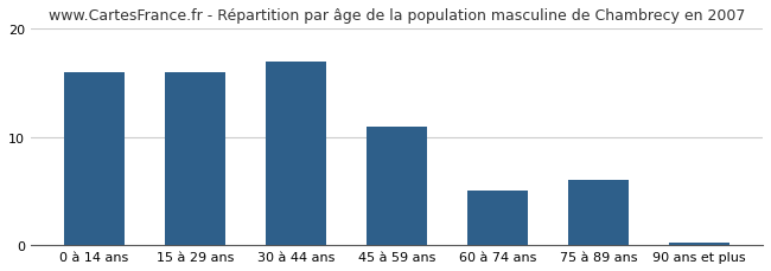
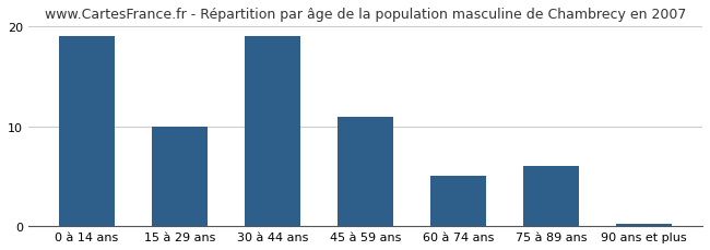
0 à 14 ans: 16.0 -> 19.0
15 à 29 ans: 16.0 -> 10.0
30 à 44 ans: 17.0 -> 19.0
